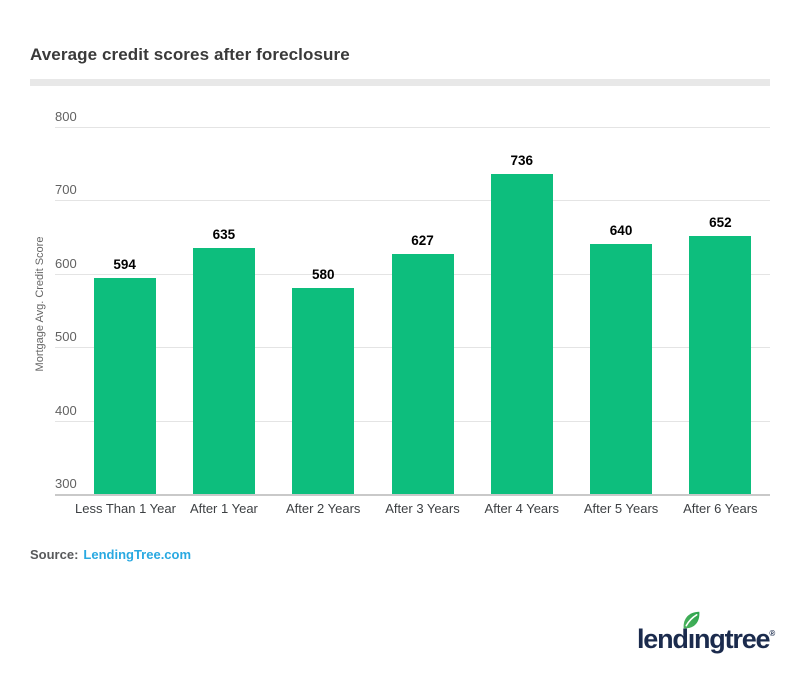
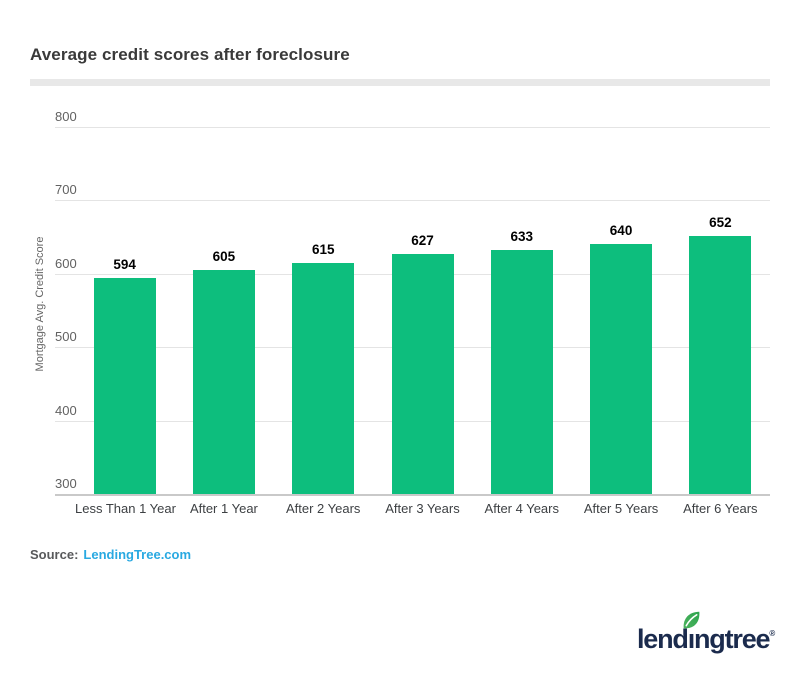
After 1 Year: 635 -> 605
After 2 Years: 580 -> 615
After 4 Years: 736 -> 633
